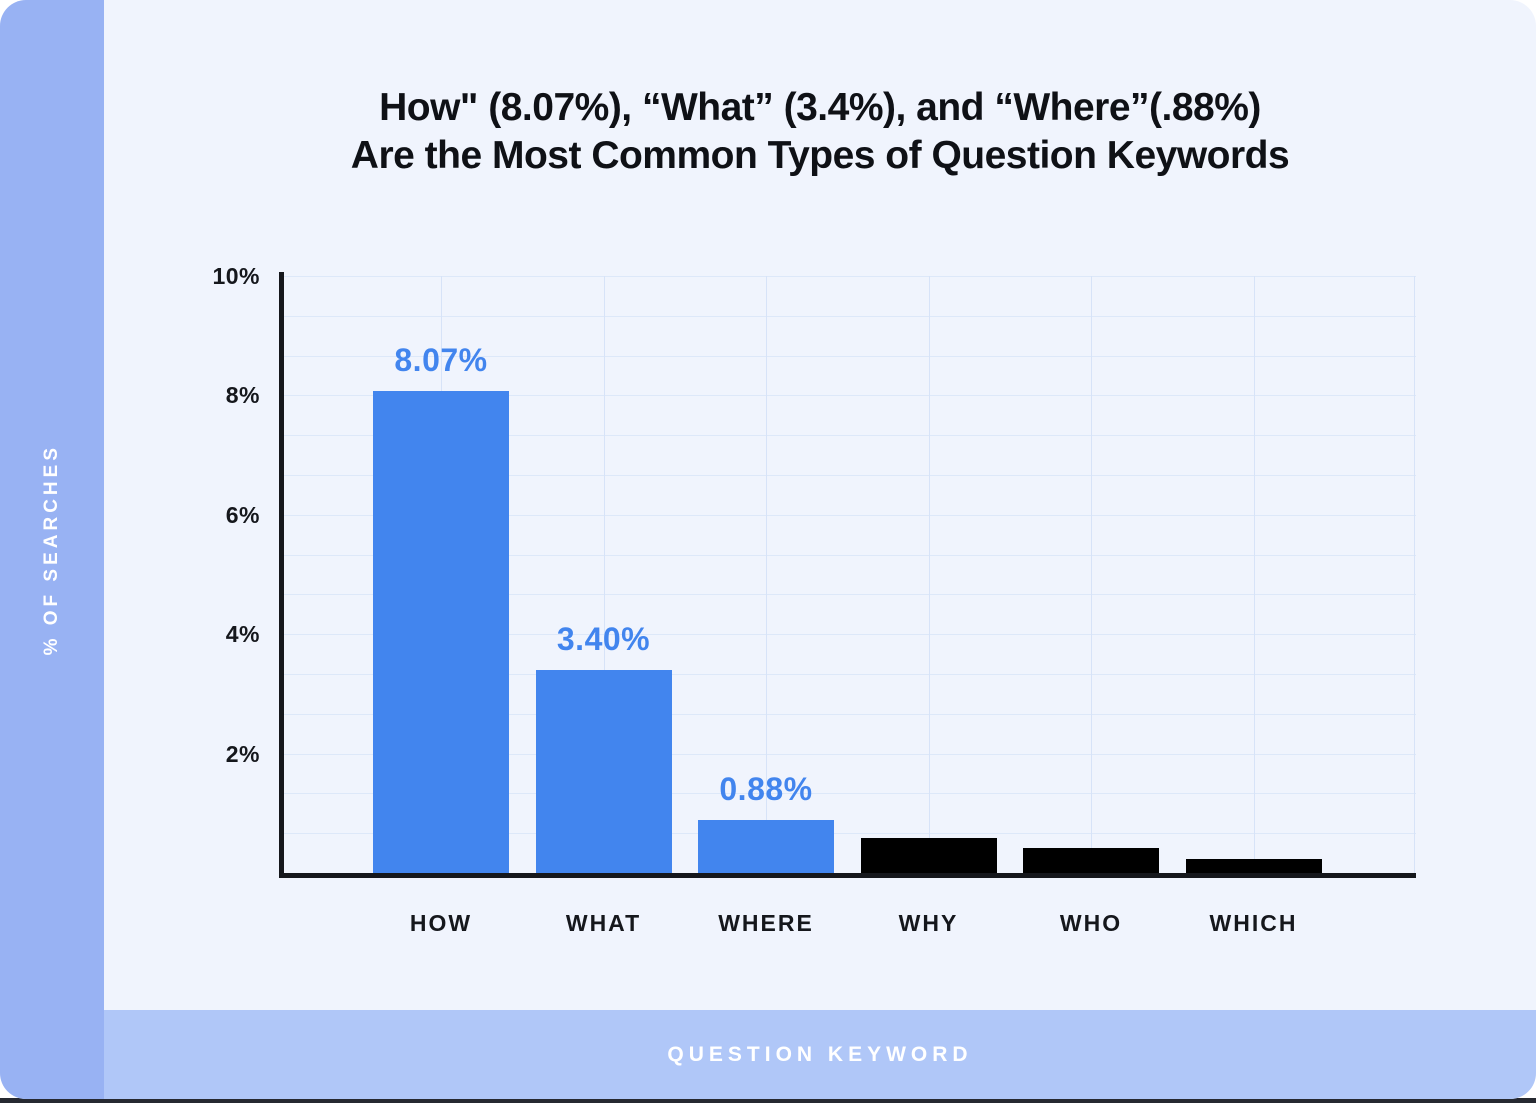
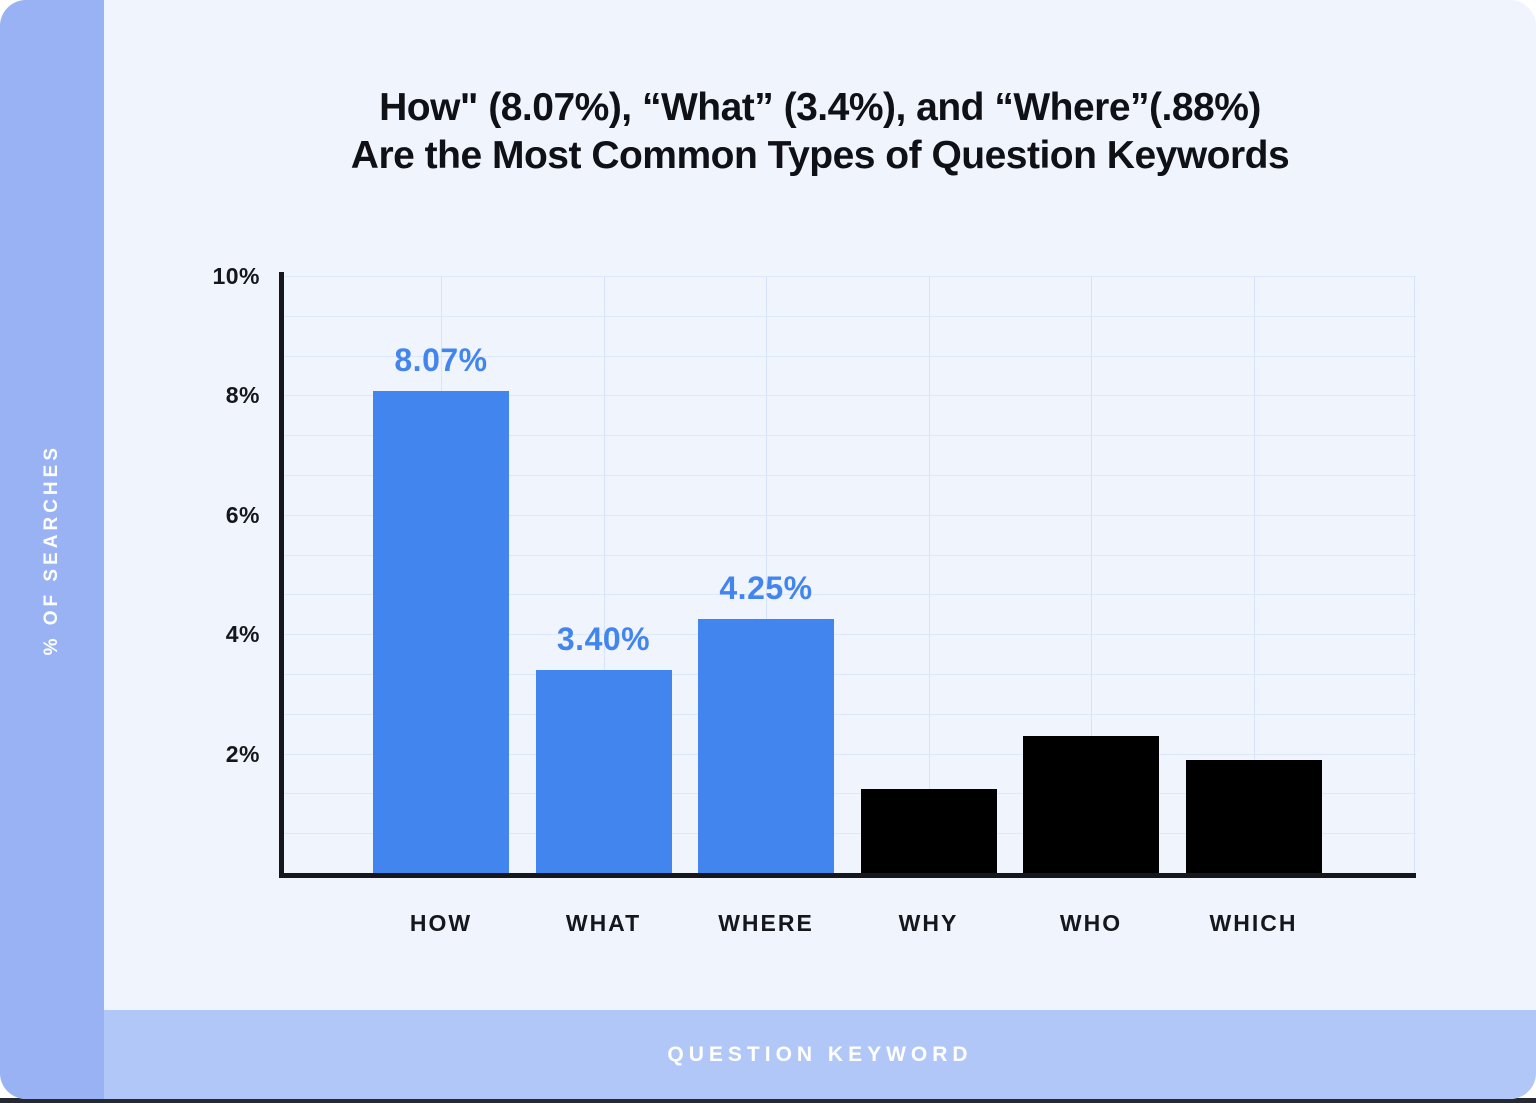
WHERE: 0.88% -> 4.25%
WHY: 0.6% -> 1.4%
WHO: 0.4% -> 2.3%
WHICH: 0.2% -> 1.9%
